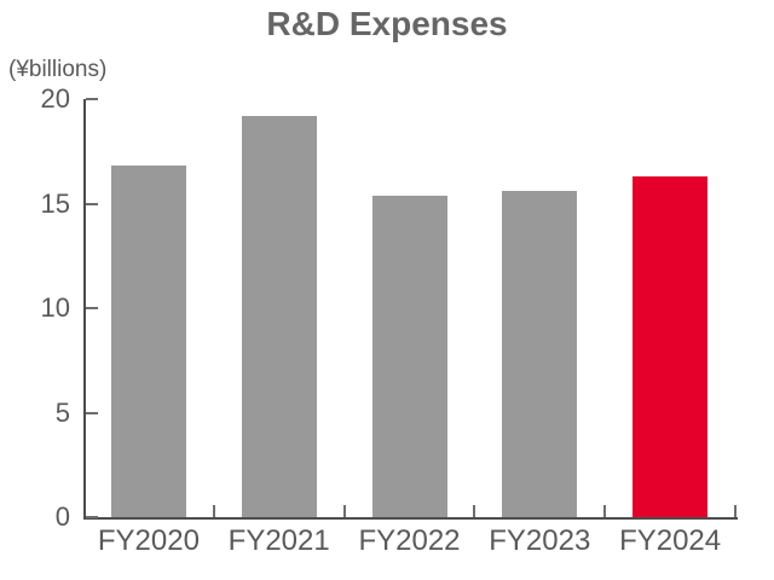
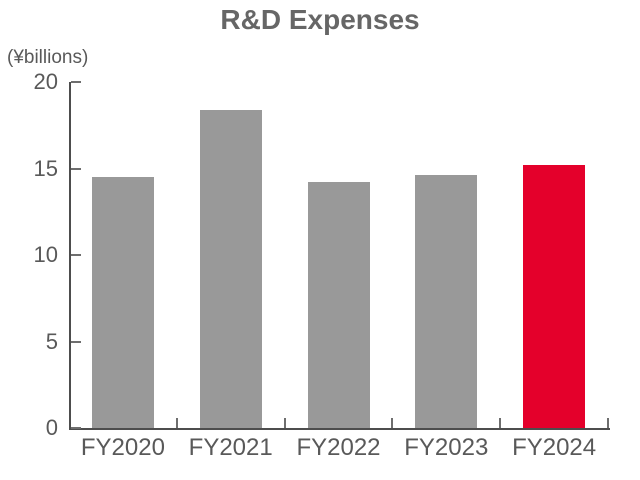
FY2020: 16.8 -> 14.5
FY2021: 19.2 -> 18.4
FY2022: 15.4 -> 14.2
FY2023: 15.6 -> 14.6
FY2024: 16.3 -> 15.2
